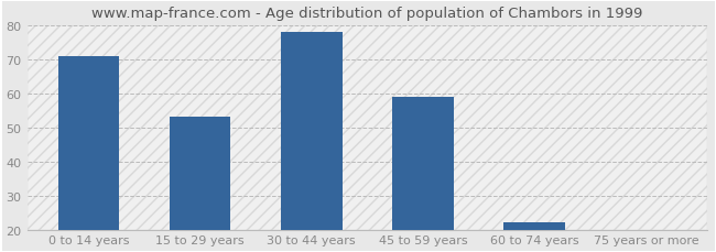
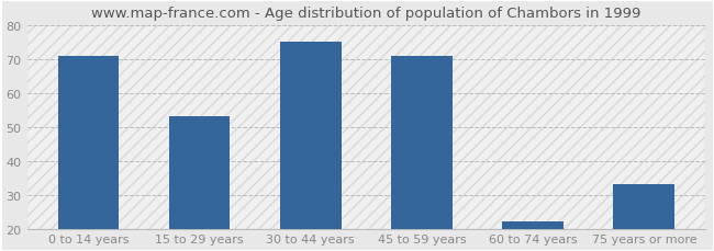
30 to 44 years: 78 -> 75
45 to 59 years: 59 -> 71
75 years or more: 20 -> 33
